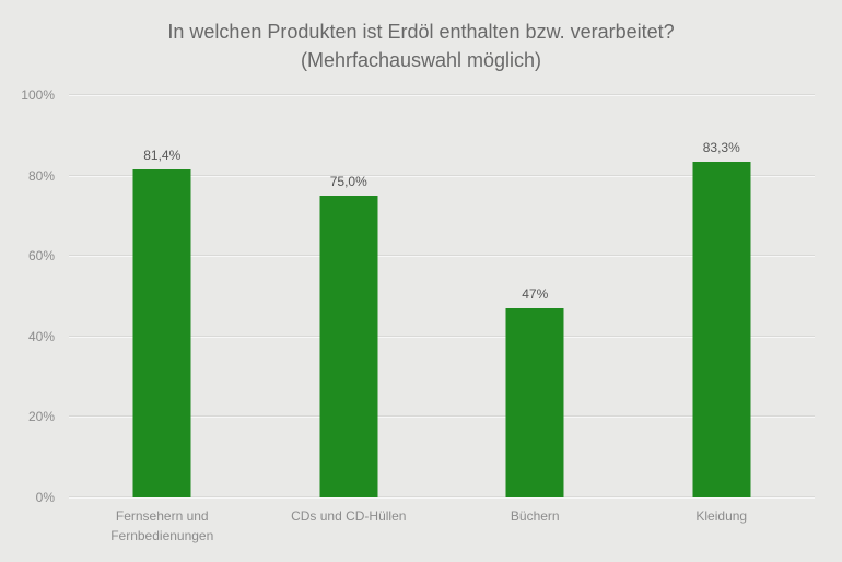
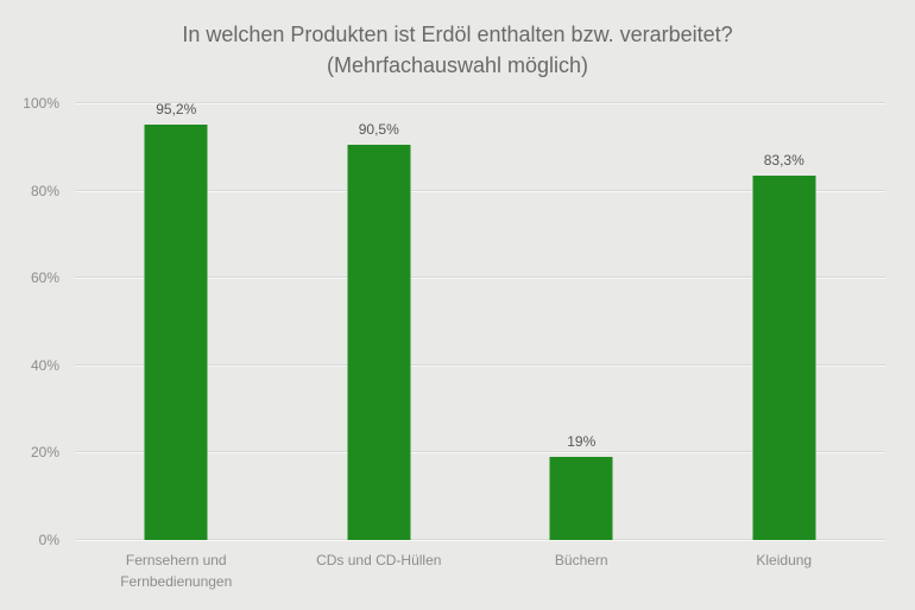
Fernsehern und Fernbedienungen: 81,4% -> 95,2%
CDs und CD-Hüllen: 75,0% -> 90,5%
Büchern: 47% -> 19%
